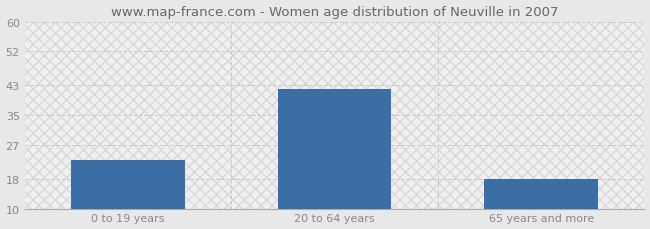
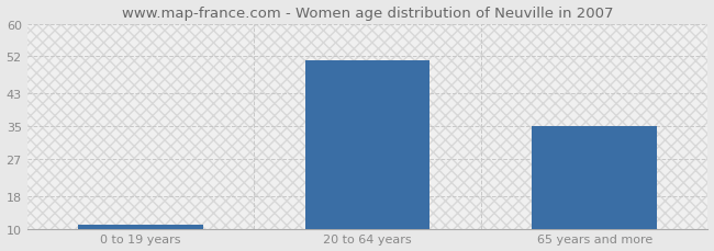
0 to 19 years: 23 -> 11
20 to 64 years: 42 -> 51
65 years and more: 18 -> 35
